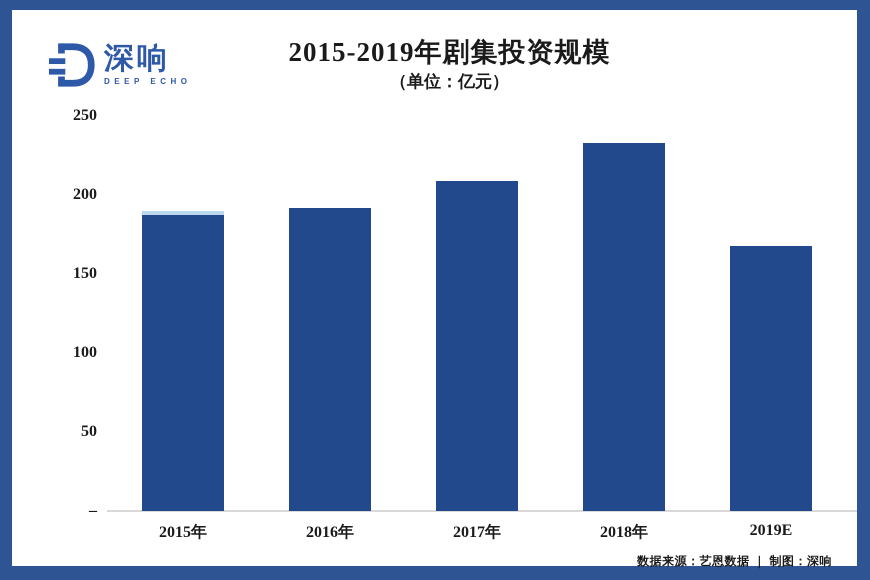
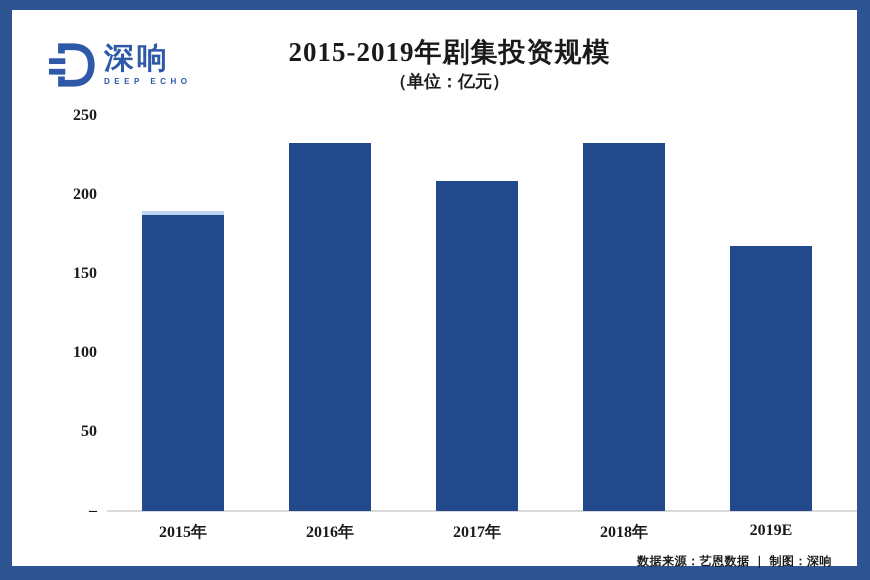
2016年: 192 -> 233
